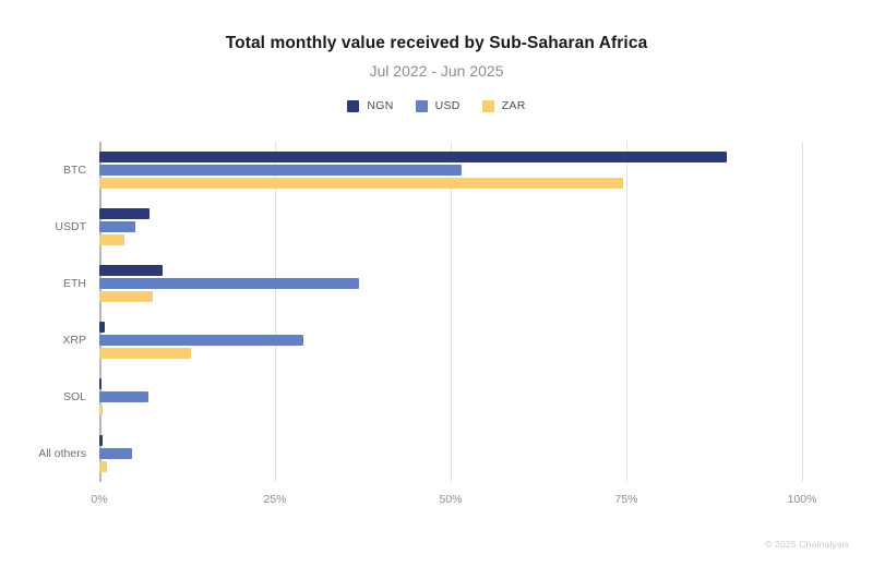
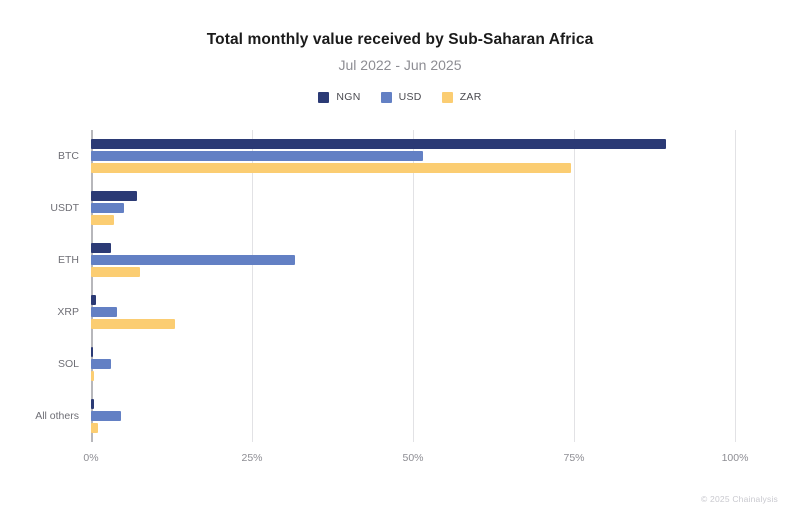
NGN/ETH: 9% -> 3%
USD/ETH: 37% -> 32%
USD/XRP: 29% -> 4%
USD/SOL: 7% -> 3%
